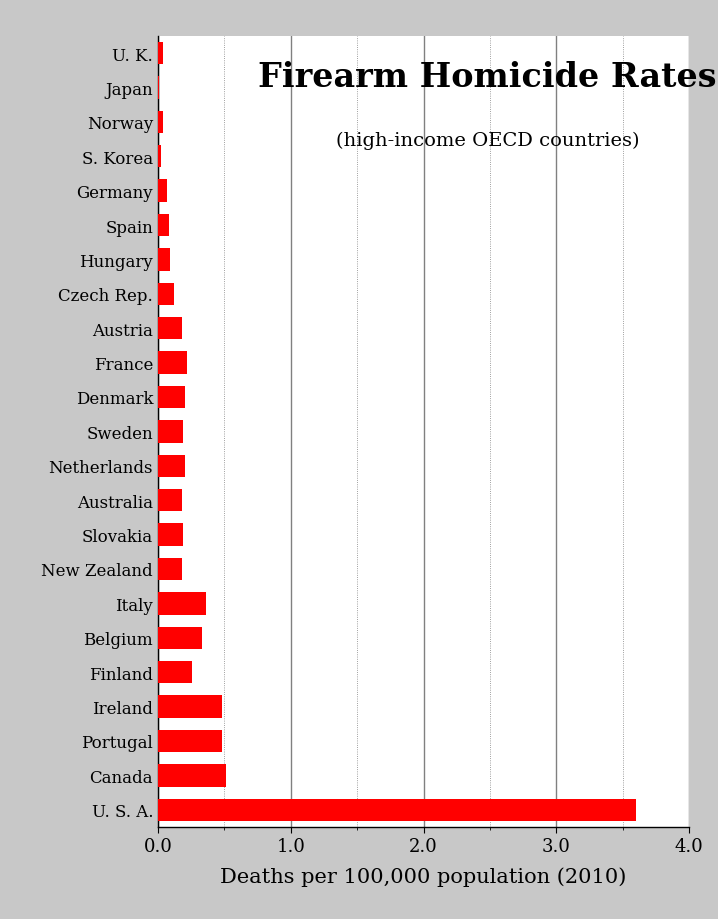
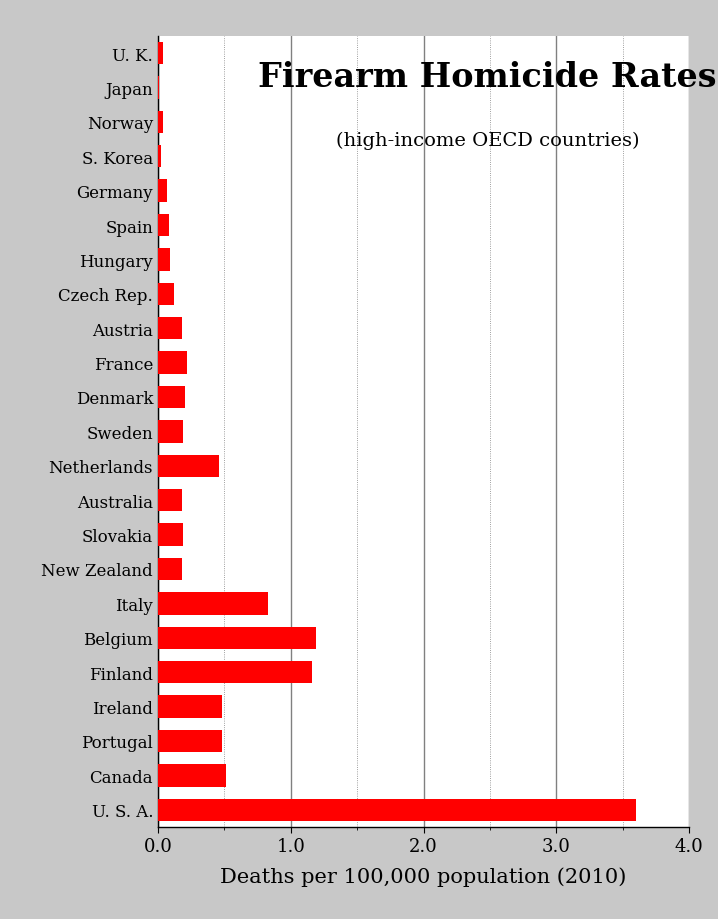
Netherlands: 0.20 -> 0.46
Italy: 0.36 -> 0.83
Belgium: 0.33 -> 1.19
Finland: 0.26 -> 1.16
